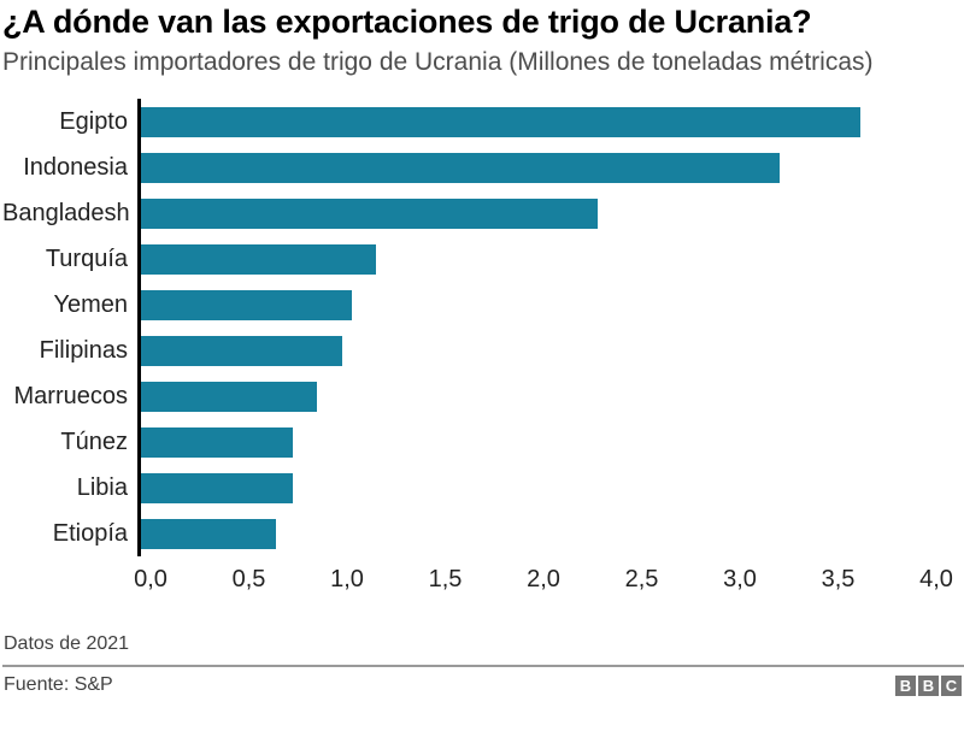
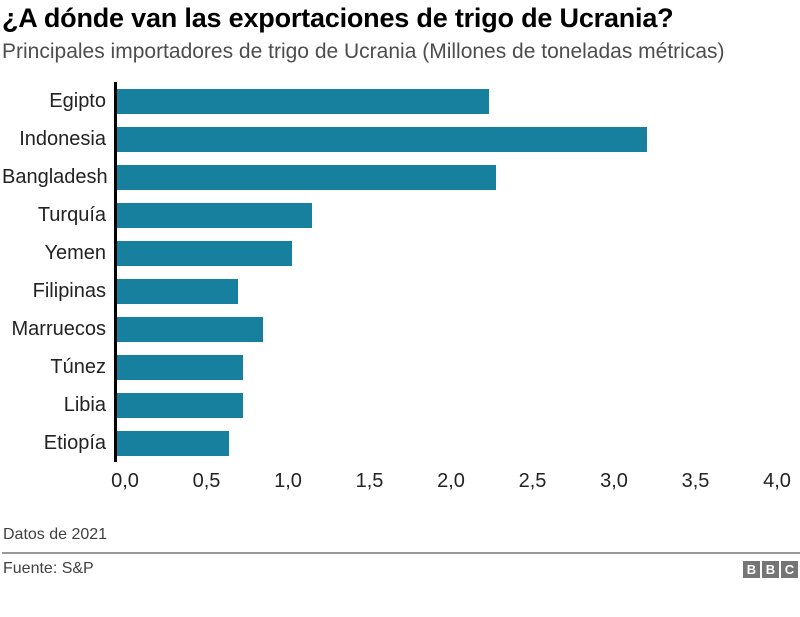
Egipto: 3,64 -> 2,27
Filipinas: 1,02 -> 0,74
